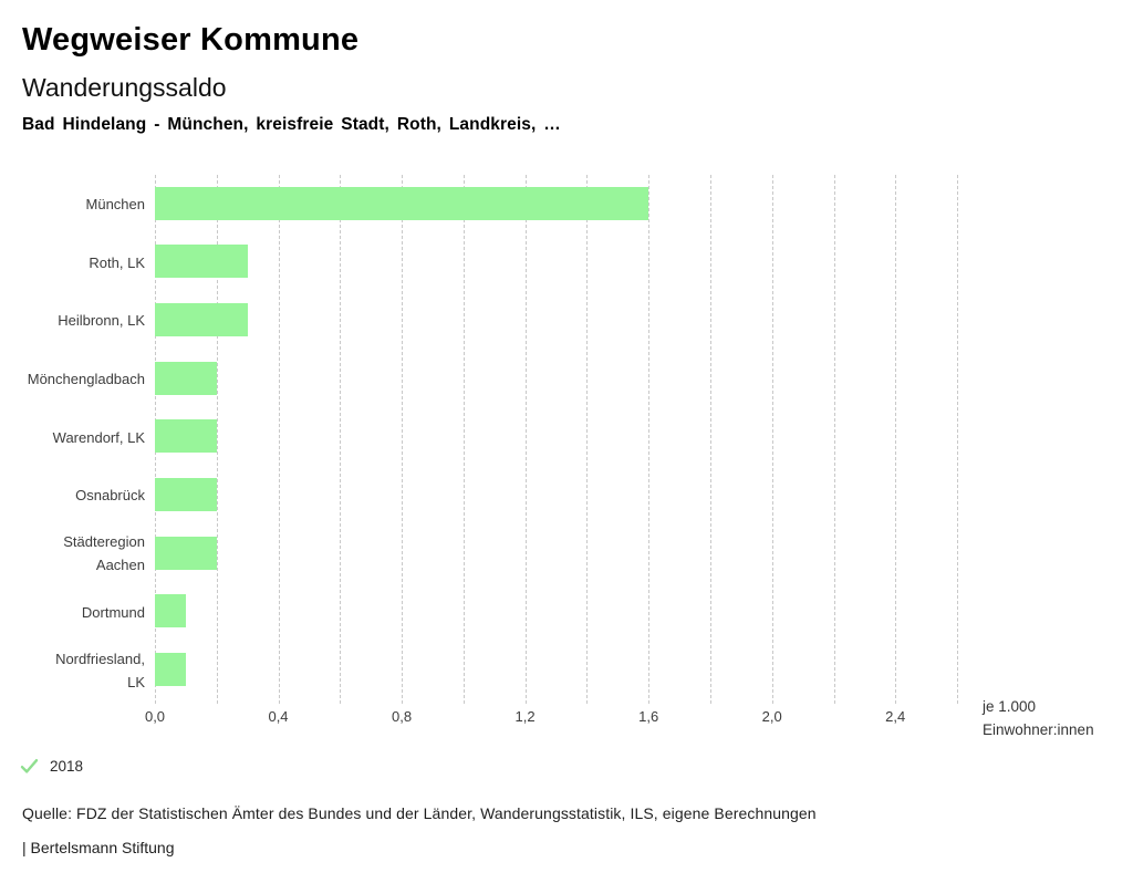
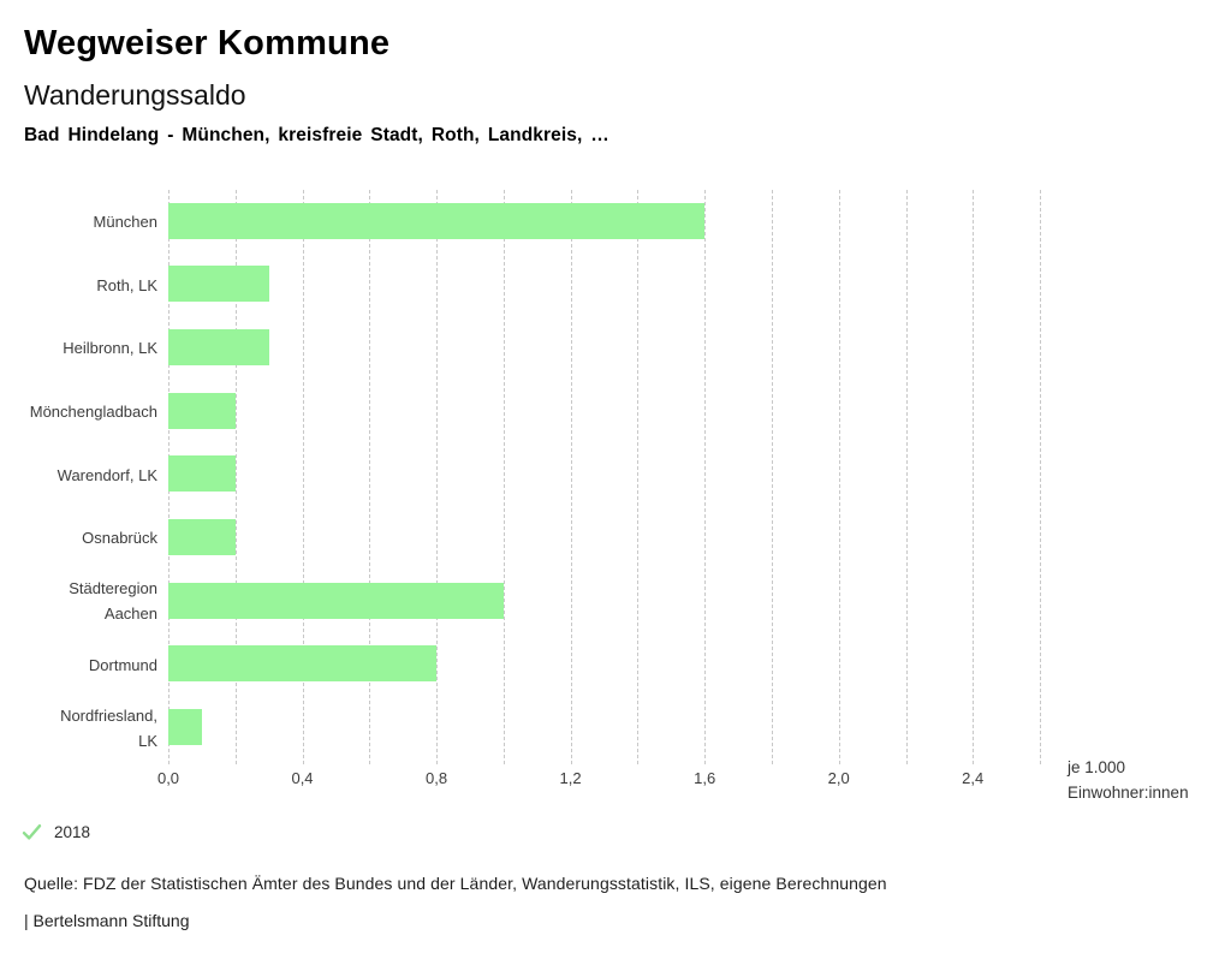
Städteregion Aachen: 0,2 -> 1,0
Dortmund: 0,1 -> 0,8
